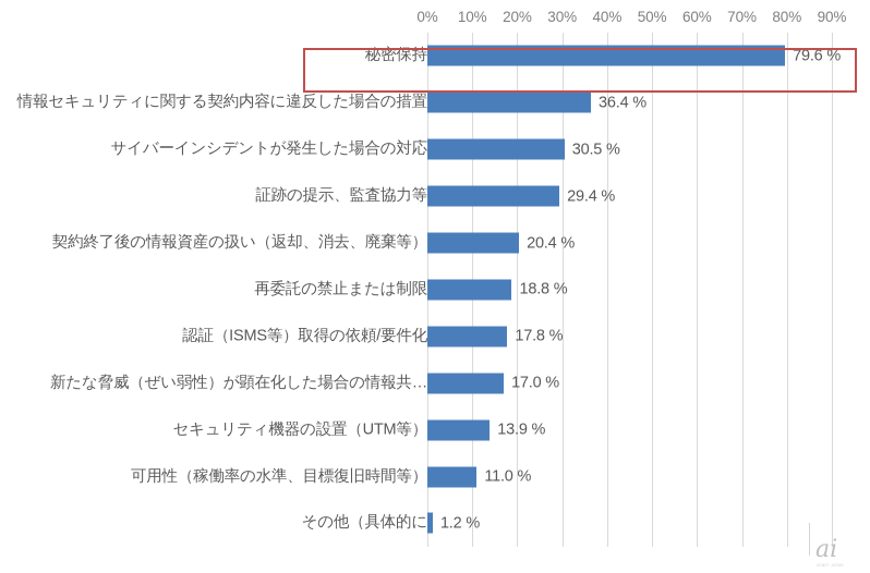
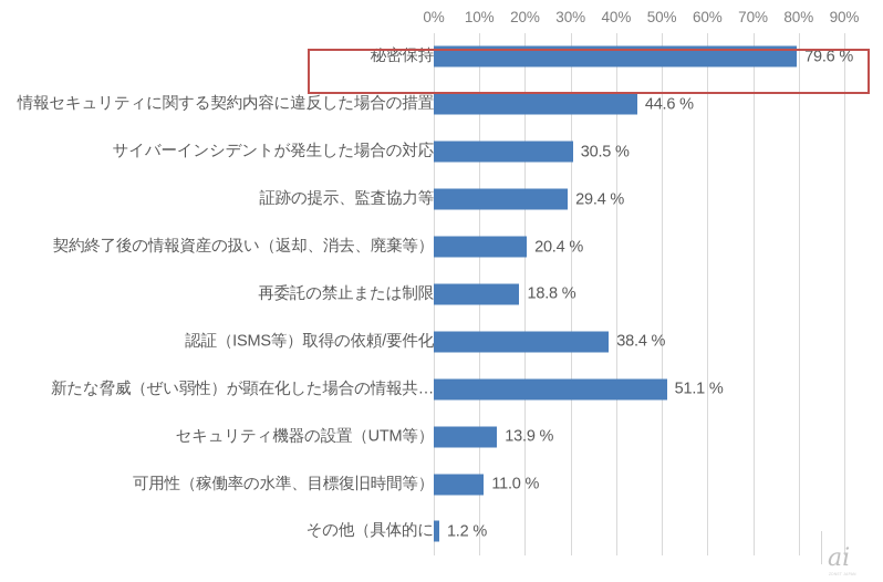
情報セキュリティに関する契約内容に違反した場合の措置: 36.4 -> 44.6
認証（ISMS等）取得の依頼/要件化: 17.8 -> 38.4
新たな脅威（ぜい弱性）が顕在化した場合の情報共…: 17.0 -> 51.1
